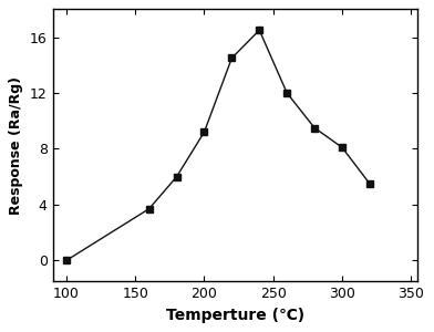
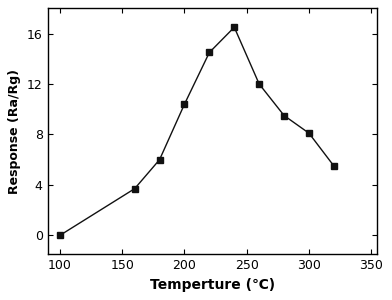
200: 9.2 -> 10.4
